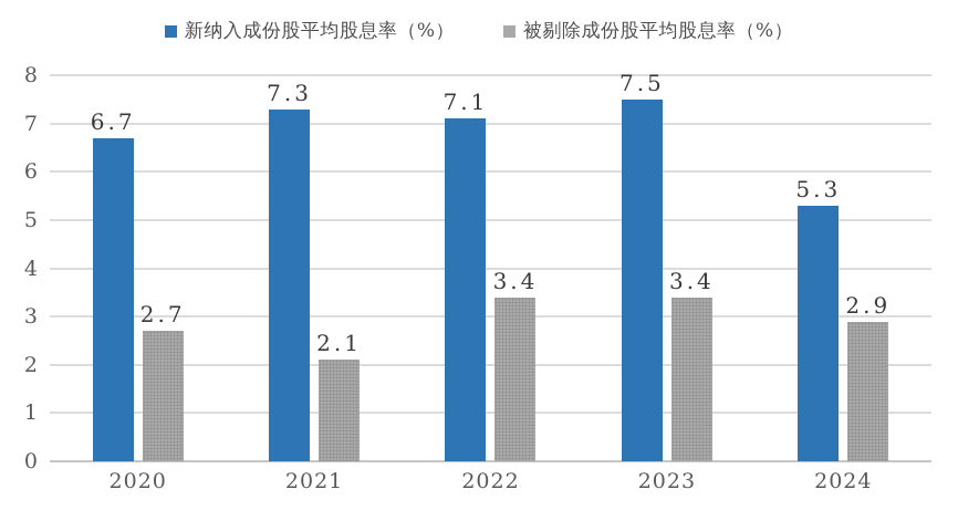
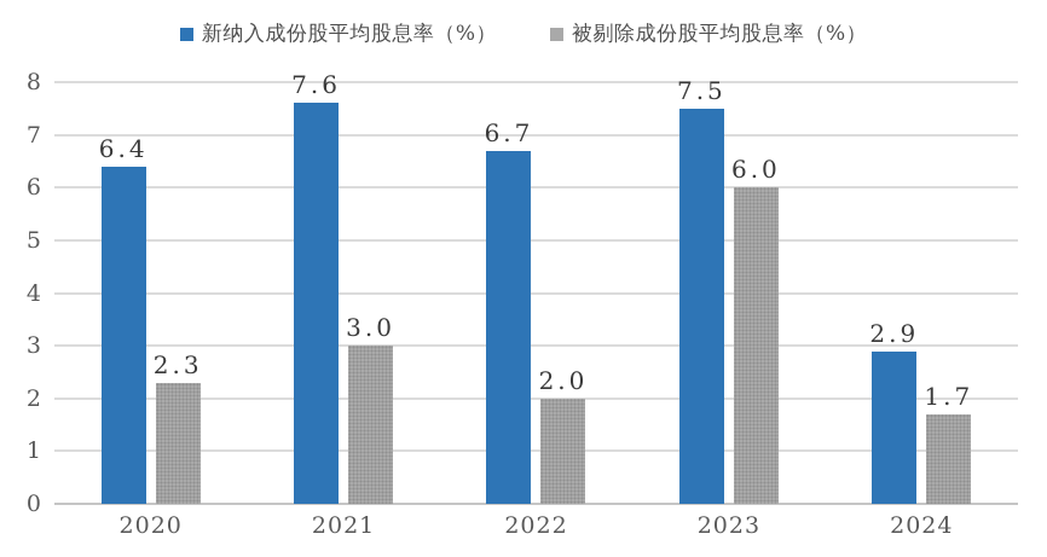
新纳入成份股平均股息率（%）/2020: 6.7 -> 6.4
被剔除成份股平均股息率（%）/2020: 2.7 -> 2.3
新纳入成份股平均股息率（%）/2021: 7.3 -> 7.6
被剔除成份股平均股息率（%）/2021: 2.1 -> 3.0
新纳入成份股平均股息率（%）/2022: 7.1 -> 6.7
被剔除成份股平均股息率（%）/2022: 3.4 -> 2.0
被剔除成份股平均股息率（%）/2023: 3.4 -> 6.0
新纳入成份股平均股息率（%）/2024: 5.3 -> 2.9
被剔除成份股平均股息率（%）/2024: 2.9 -> 1.7
